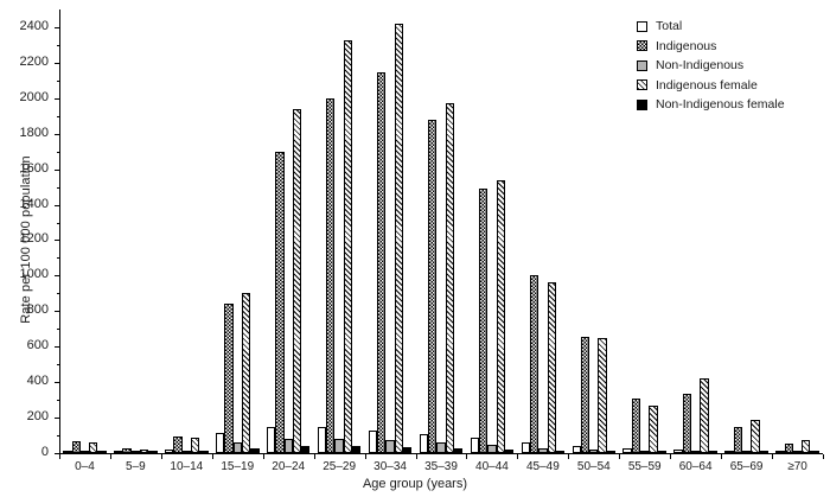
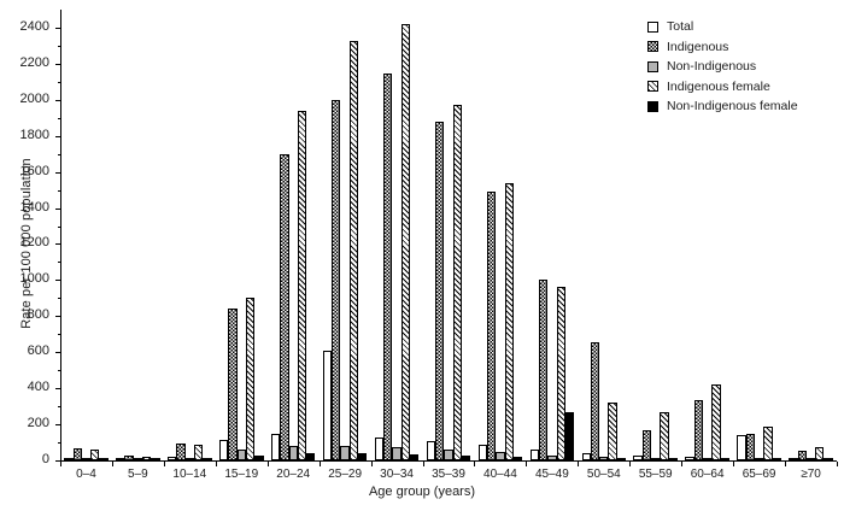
Total/25–29: 150 -> 610
Non-Indigenous female/45–49: 10 -> 270
Indigenous female/50–54: 650 -> 320
Indigenous/55–59: 310 -> 170
Total/65–69: 10 -> 140
